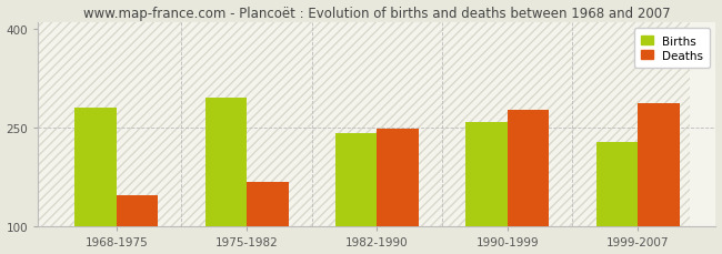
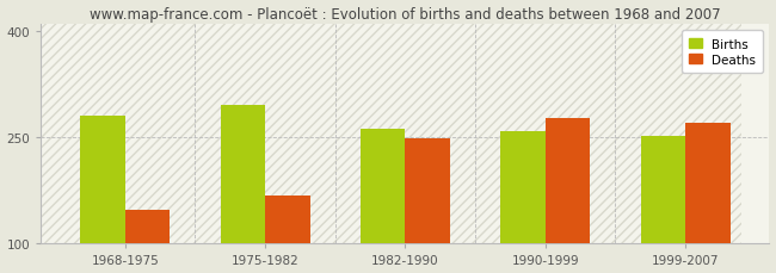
Births/1982-1990: 242 -> 263
Births/1999-2007: 228 -> 252
Deaths/1999-2007: 288 -> 270
